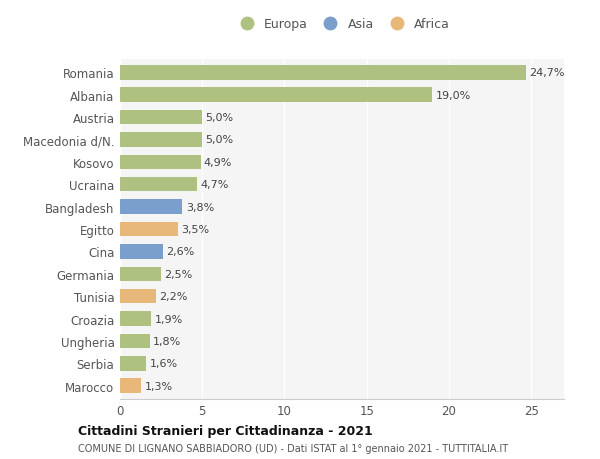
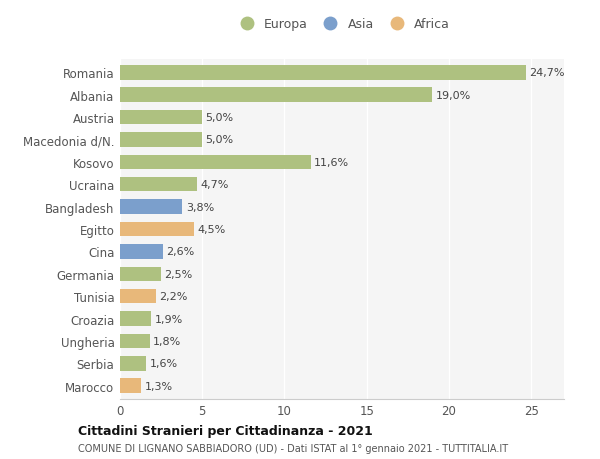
Kosovo: 4,9% -> 11,6%
Egitto: 3,5% -> 4,5%
